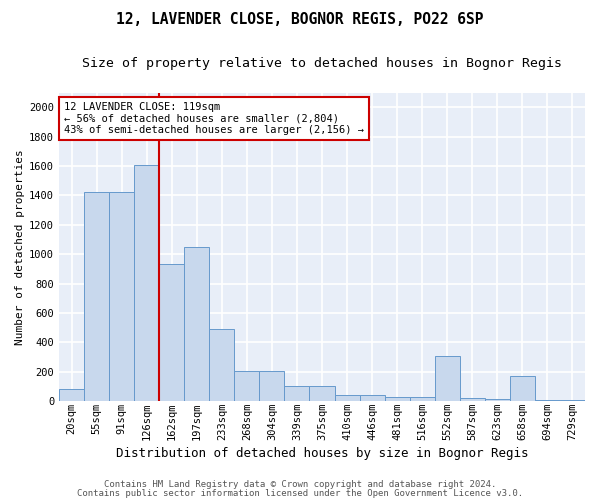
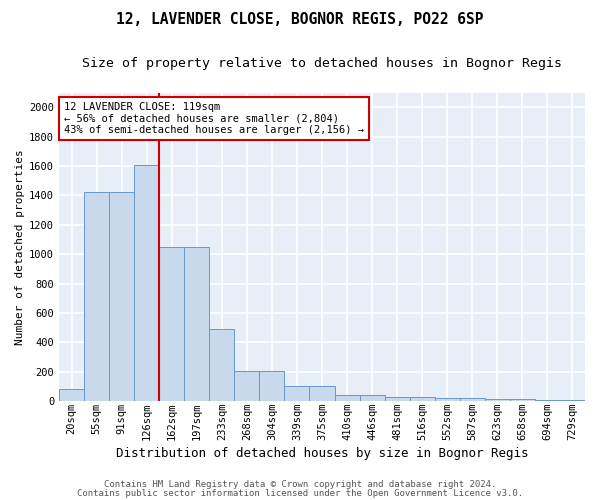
162sqm: 930 -> 1050
552sqm: 310 -> 20
658sqm: 170 -> 20
